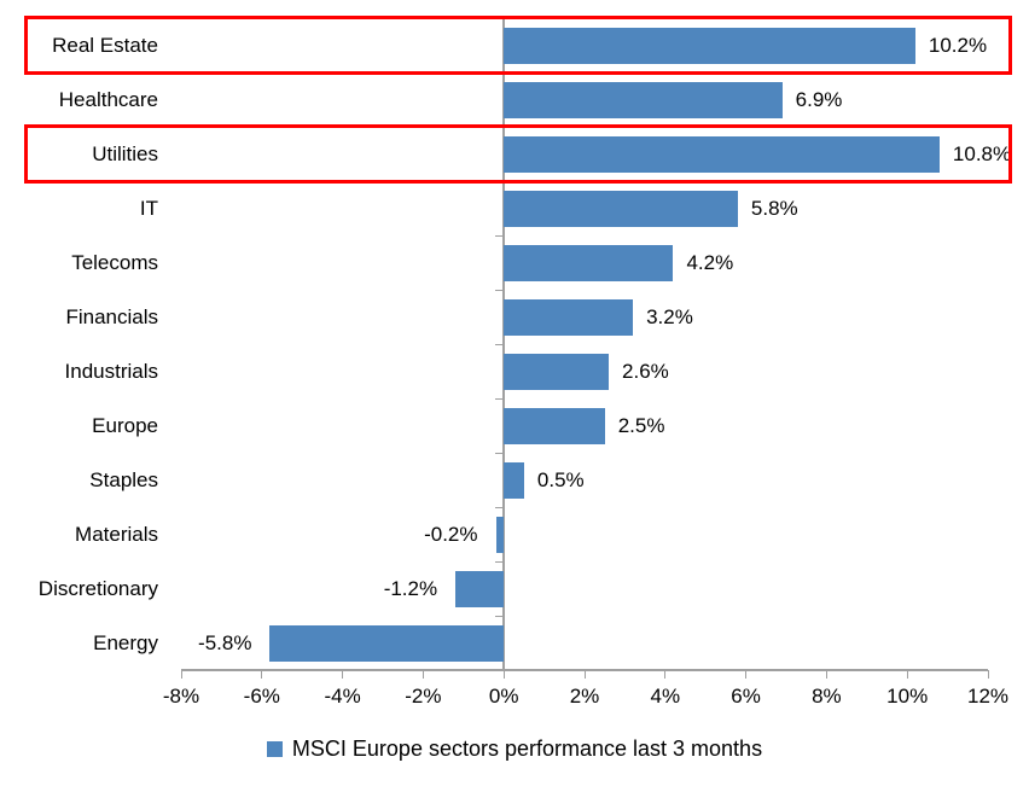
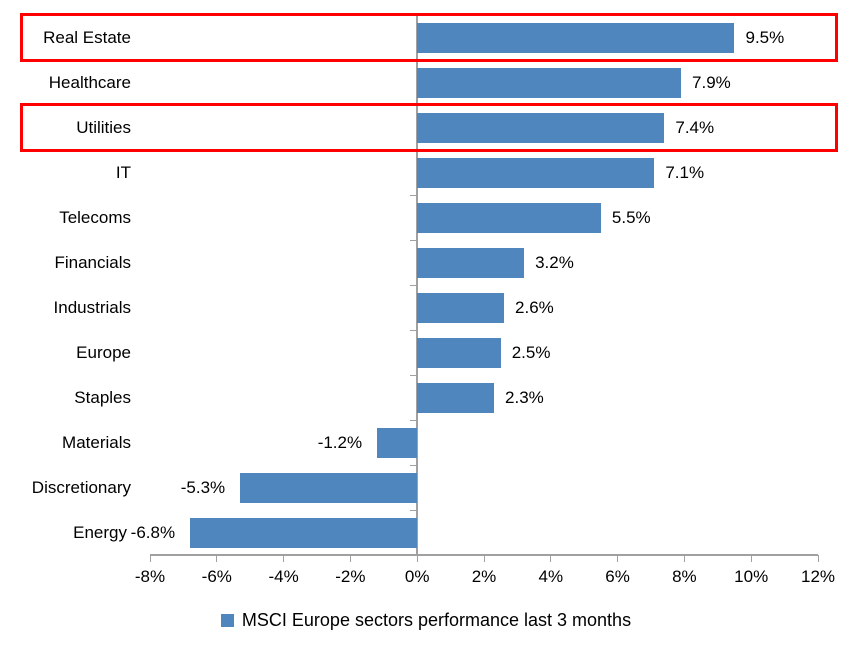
Real Estate: 10.2% -> 9.5%
Healthcare: 6.9% -> 7.9%
Utilities: 10.8% -> 7.4%
IT: 5.8% -> 7.1%
Telecoms: 4.2% -> 5.5%
Staples: 0.5% -> 2.3%
Materials: -0.2% -> -1.2%
Discretionary: -1.2% -> -5.3%
Energy: -5.8% -> -6.8%
